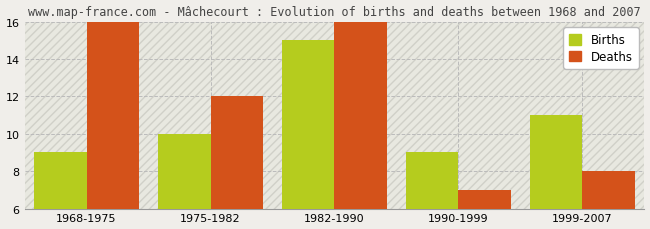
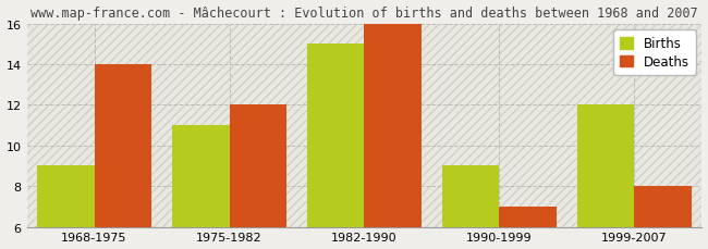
Deaths/1968-1975: 16 -> 14
Births/1975-1982: 10 -> 11
Births/1999-2007: 11 -> 12
